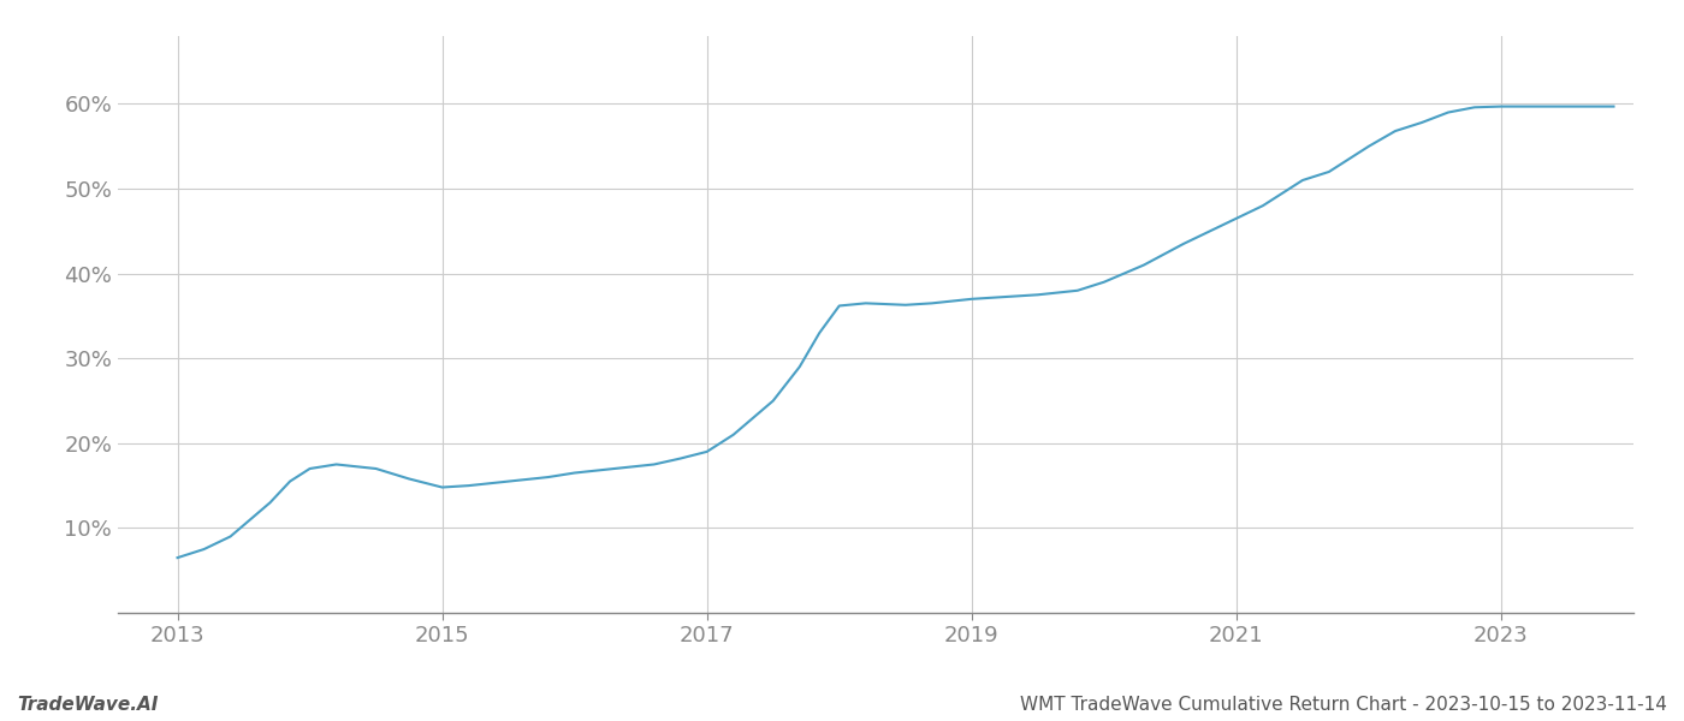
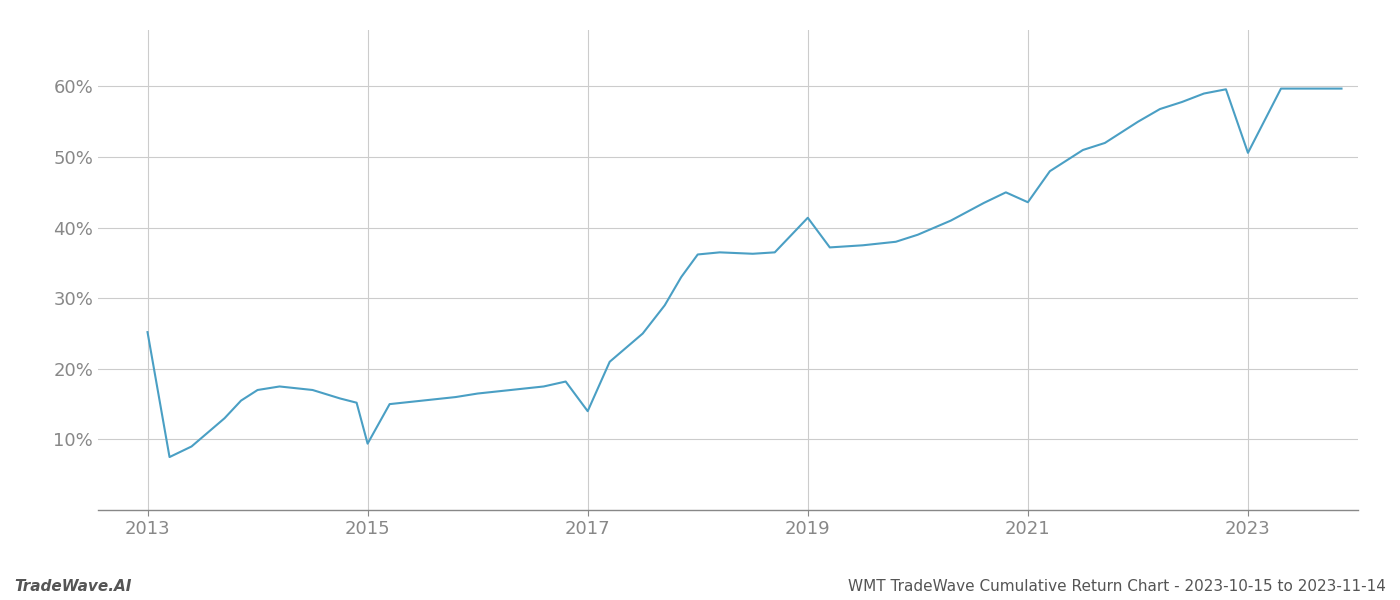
2013: 6.5% -> 25.2%
2015: 14.8% -> 9.4%
2017: 19.0% -> 14.0%
2019: 37.0% -> 41.4%
2021: 46.5% -> 43.6%
2023: 59.7% -> 50.6%
